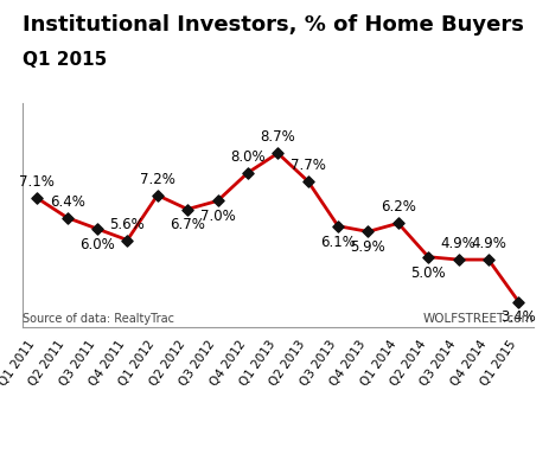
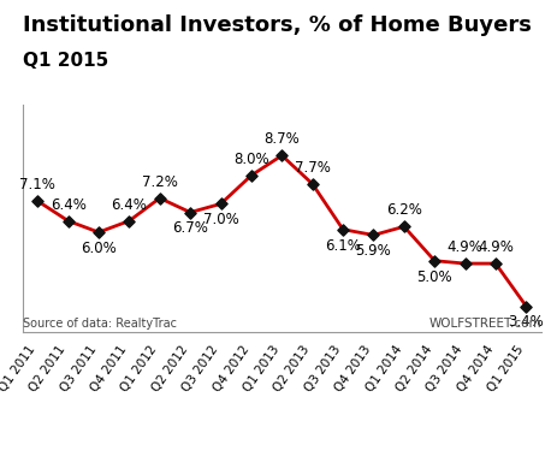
Q4 2011: 5.6% -> 6.4%
